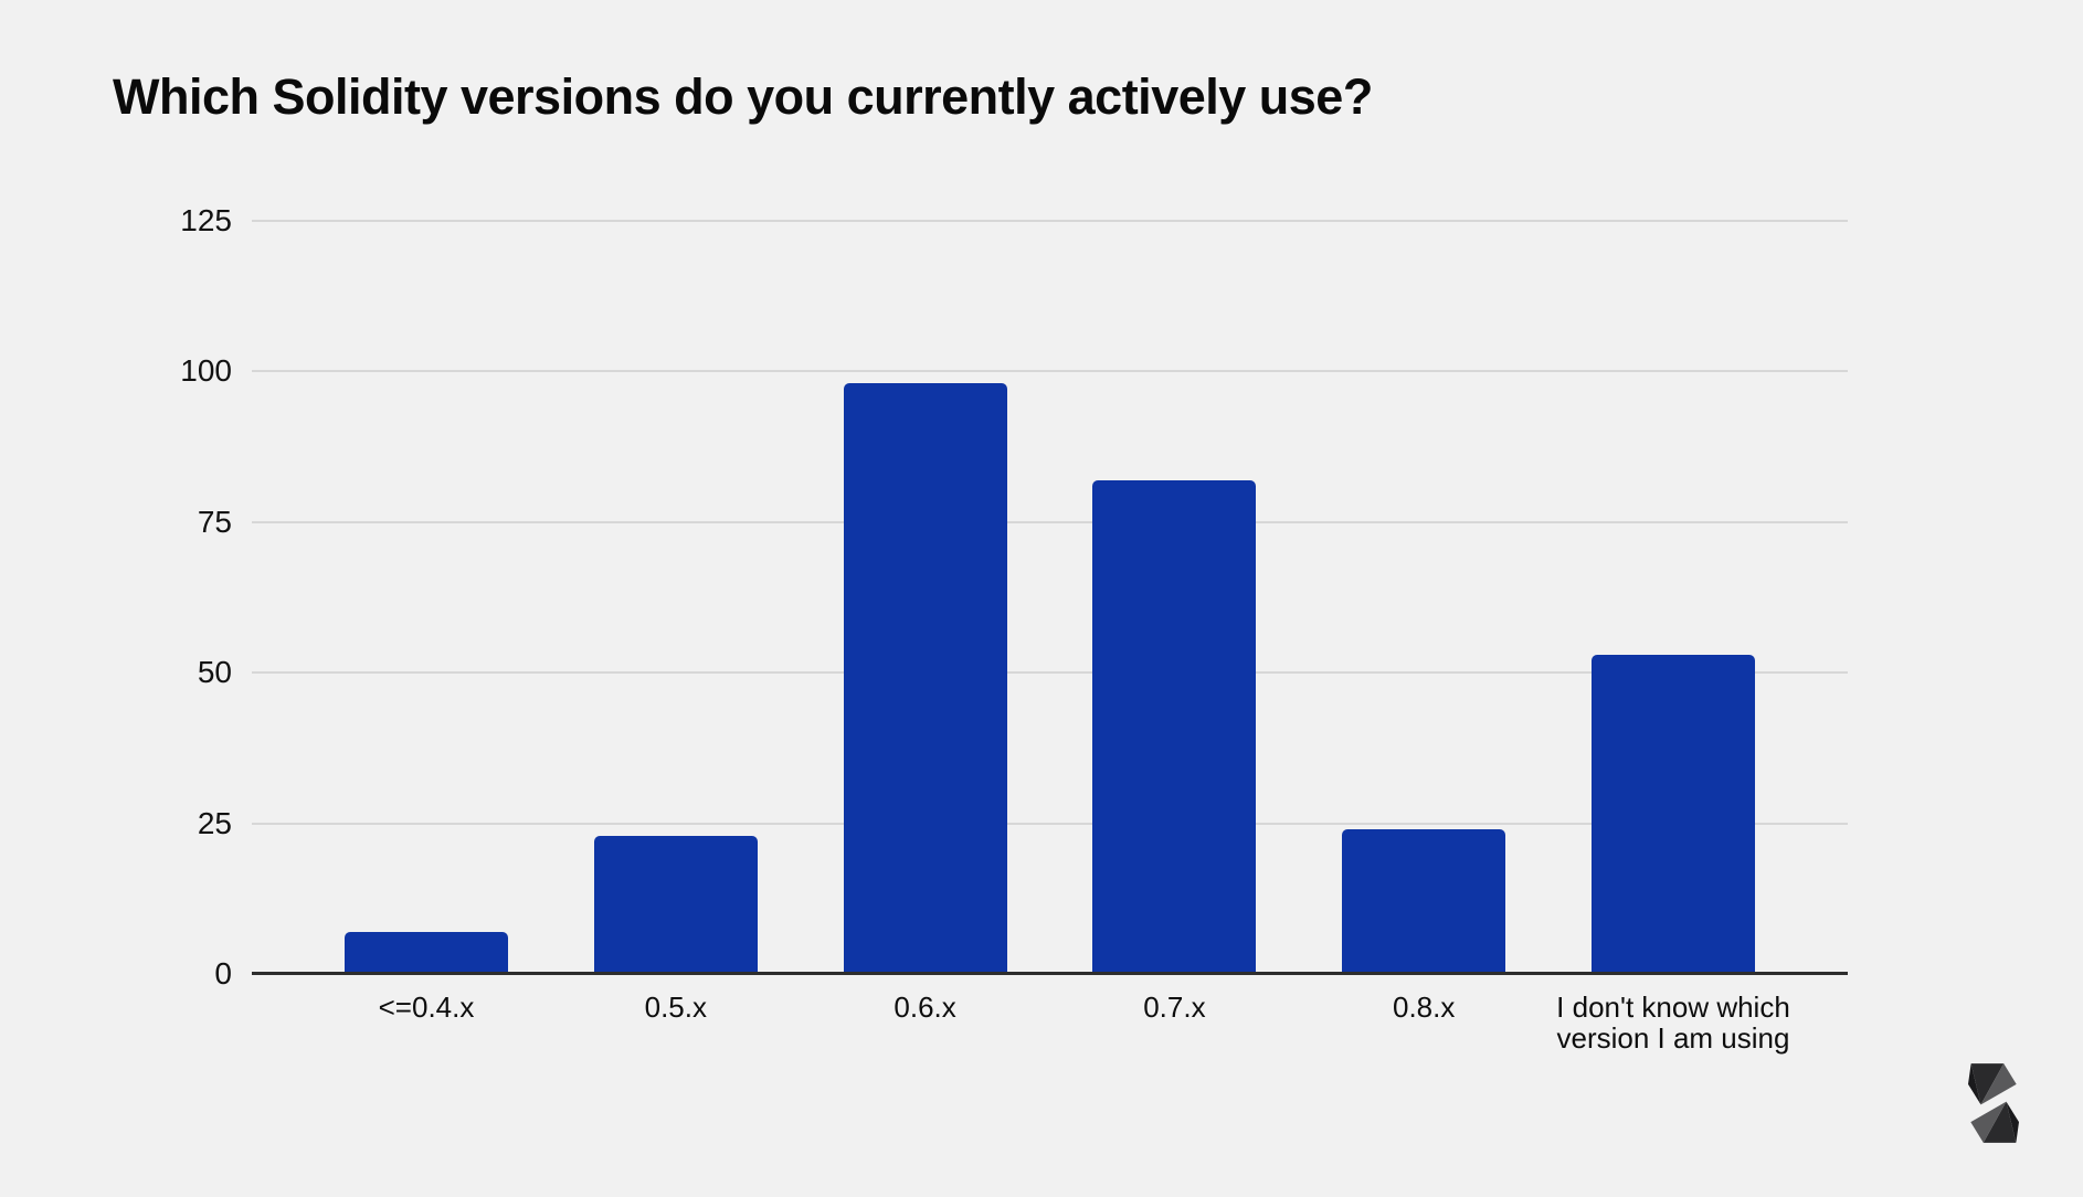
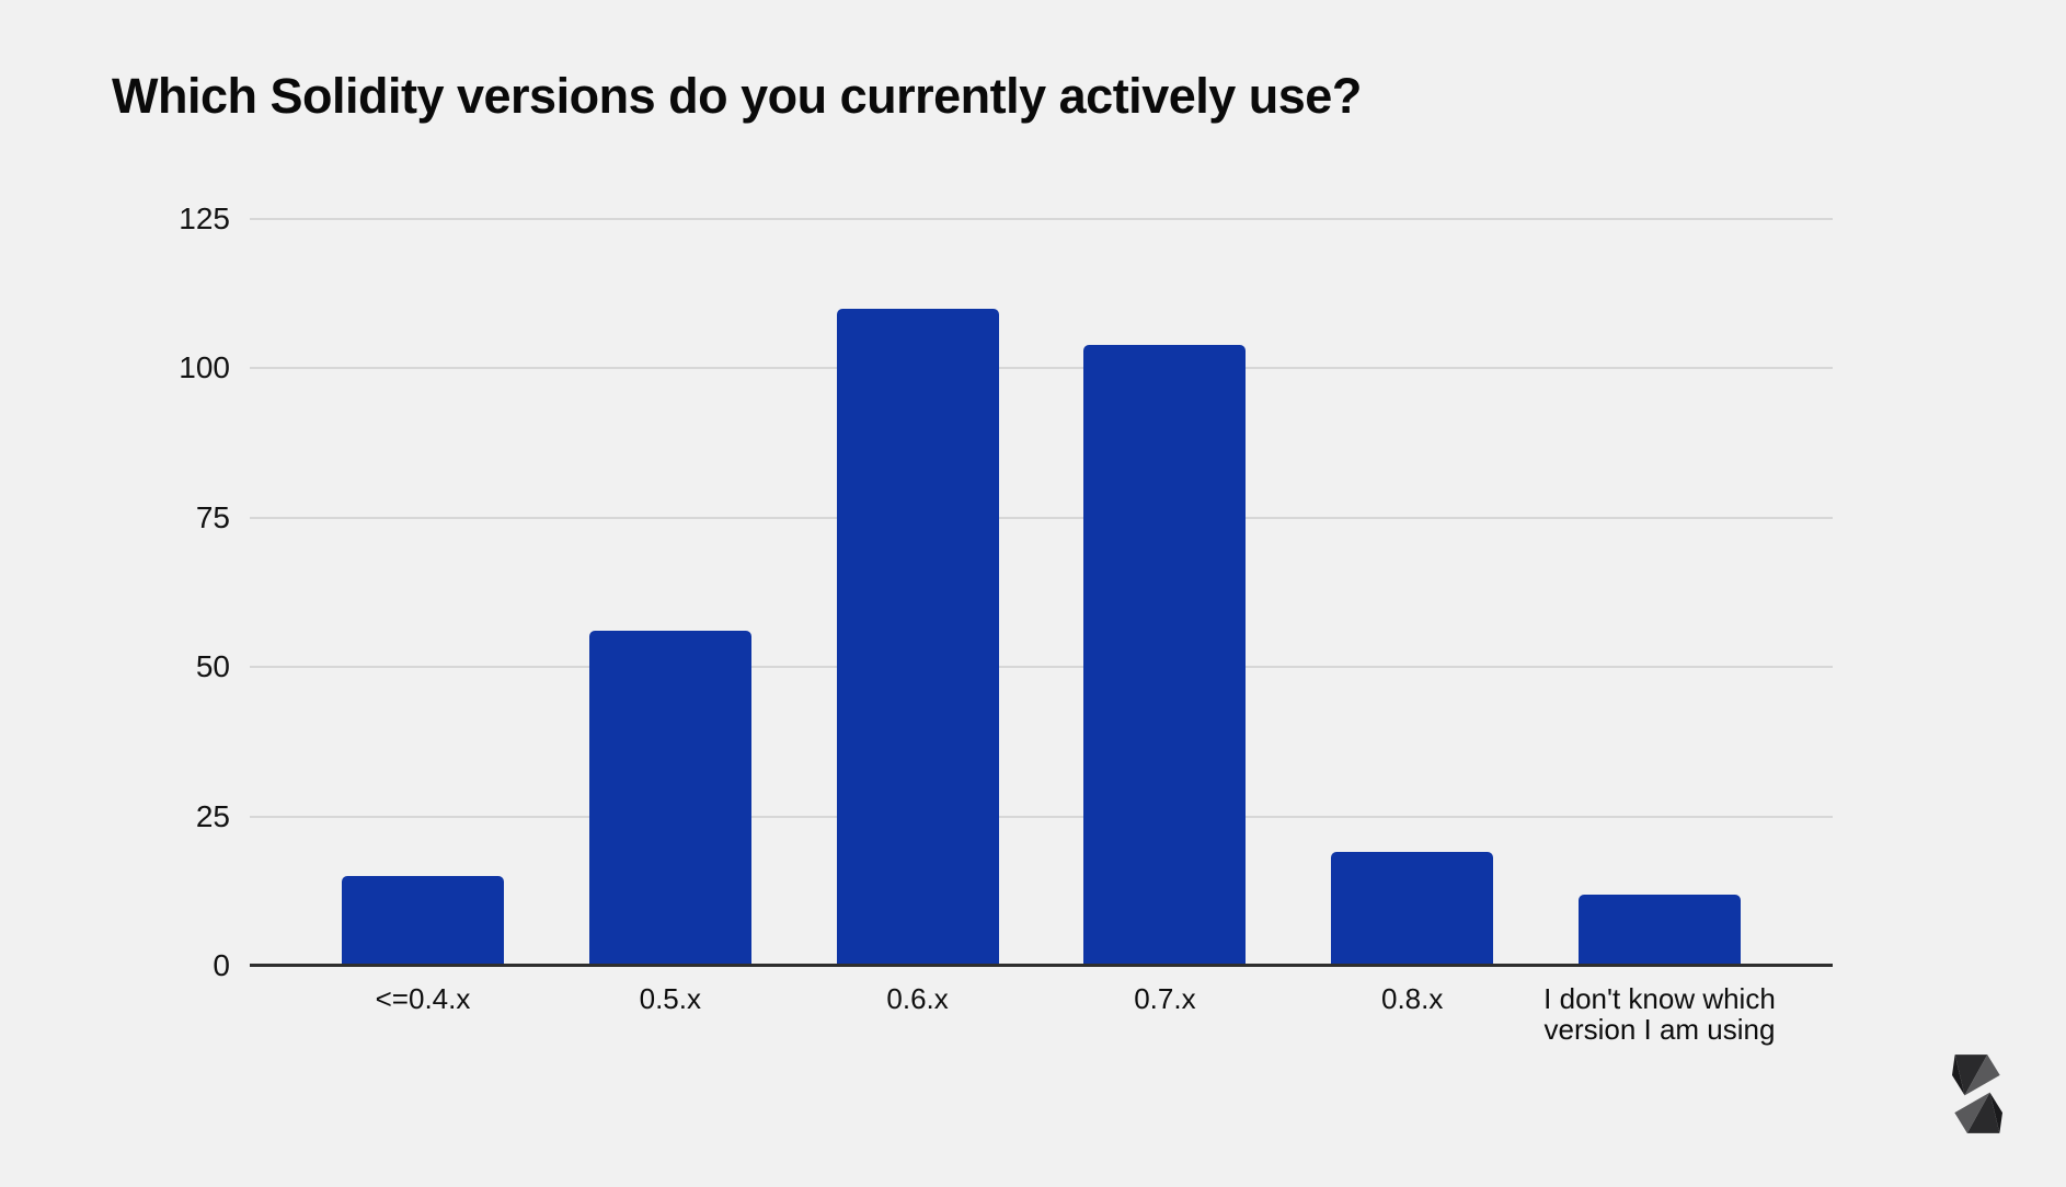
<=0.4.x: 7 -> 15
0.5.x: 23 -> 56
0.6.x: 98 -> 110
0.7.x: 82 -> 104
0.8.x: 24 -> 19
I don't know which version I am using: 53 -> 12
